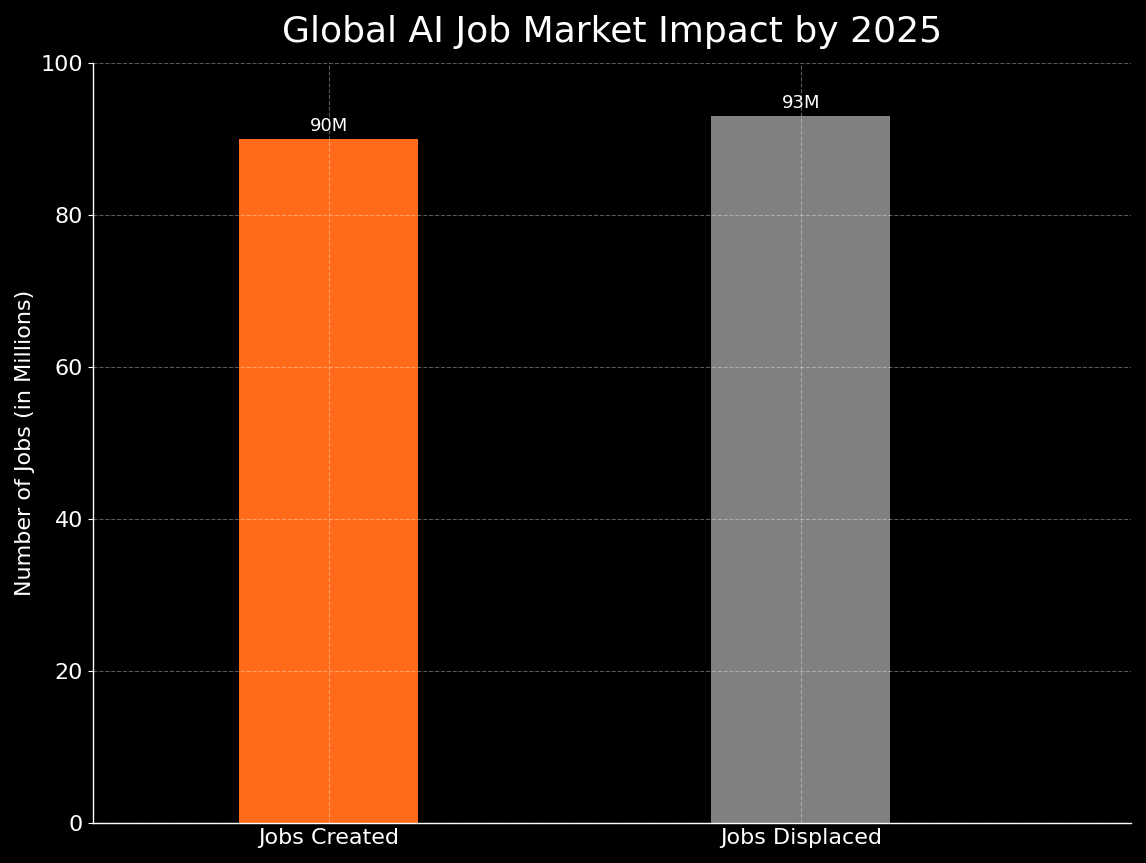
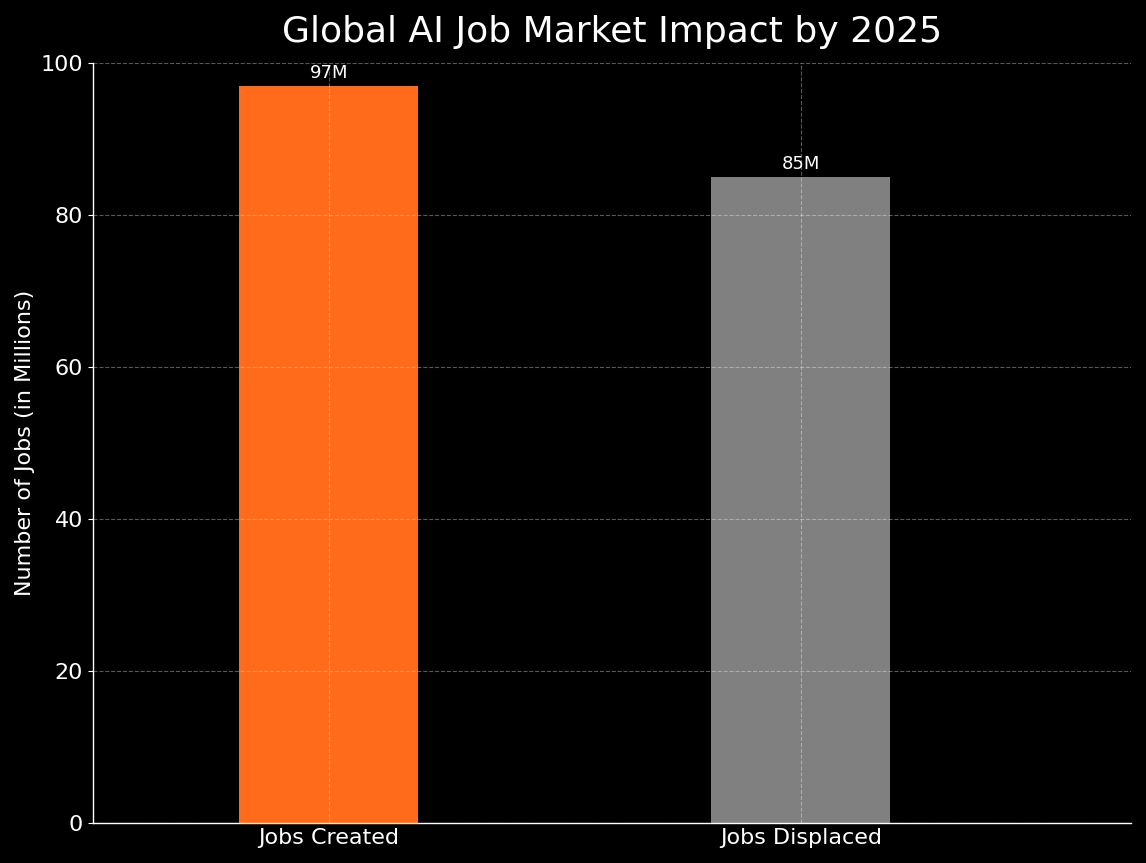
Jobs Created: 90M -> 97M
Jobs Displaced: 93M -> 85M
